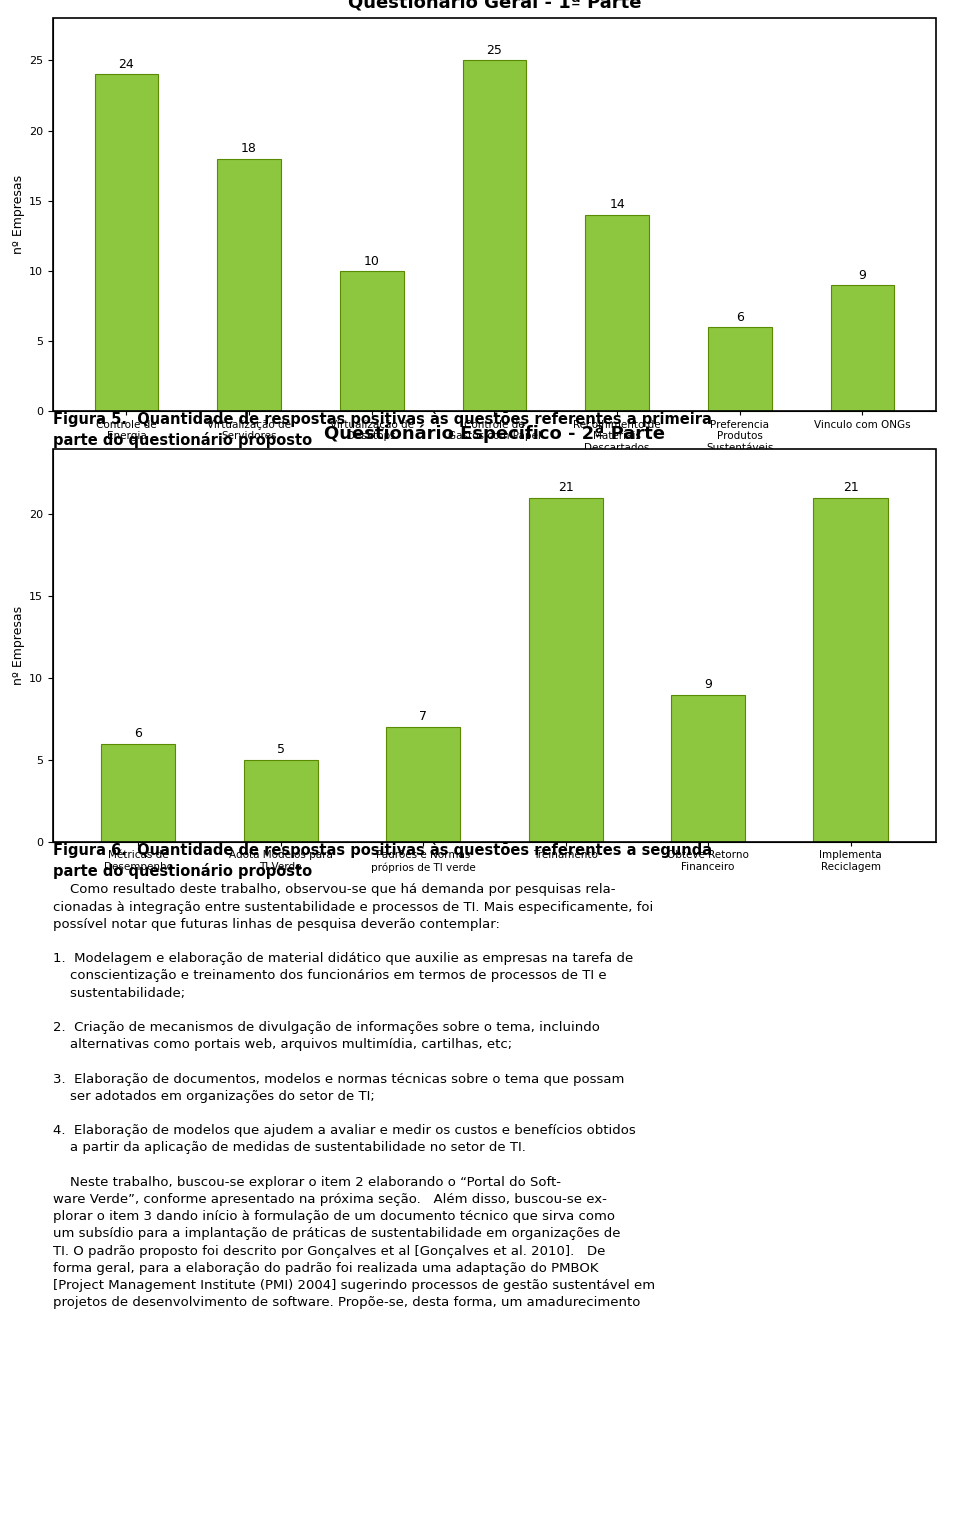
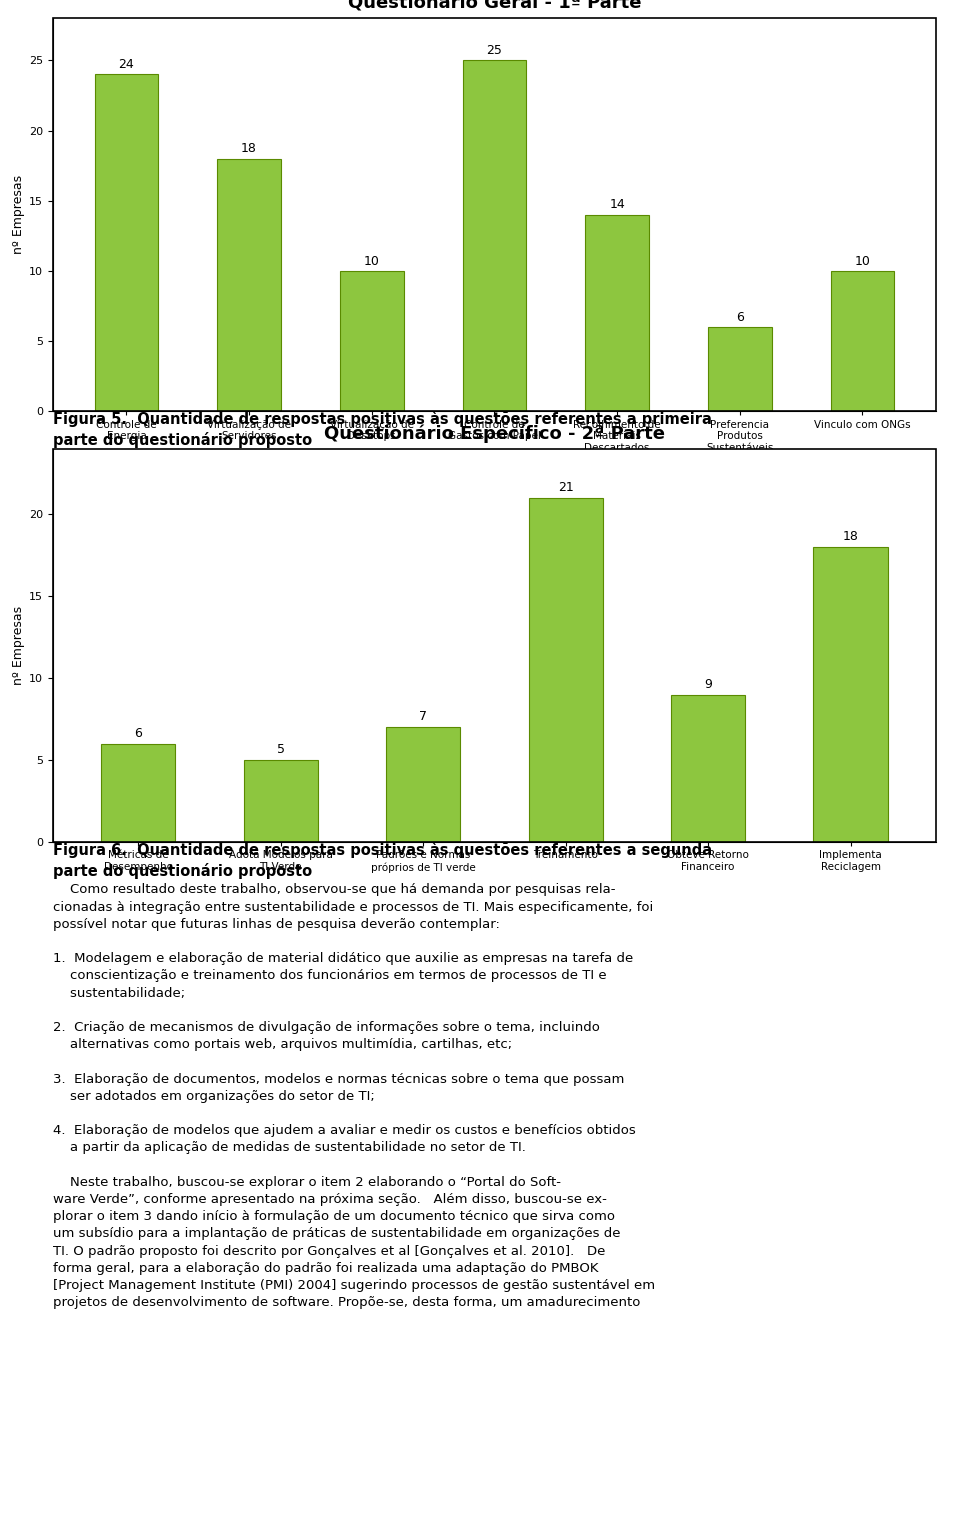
Vinculo com ONGs: 9 -> 10
Implementa Reciclagem: 21 -> 18
